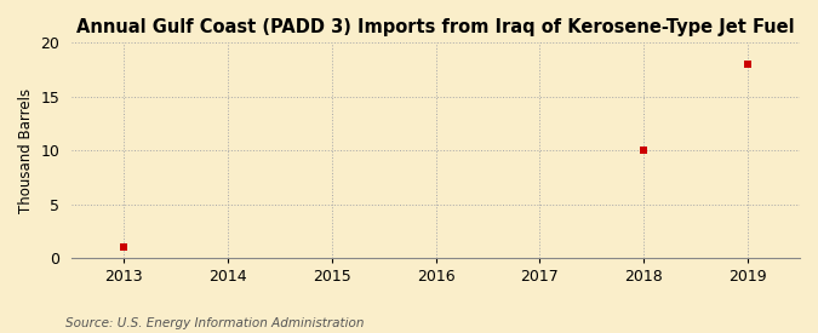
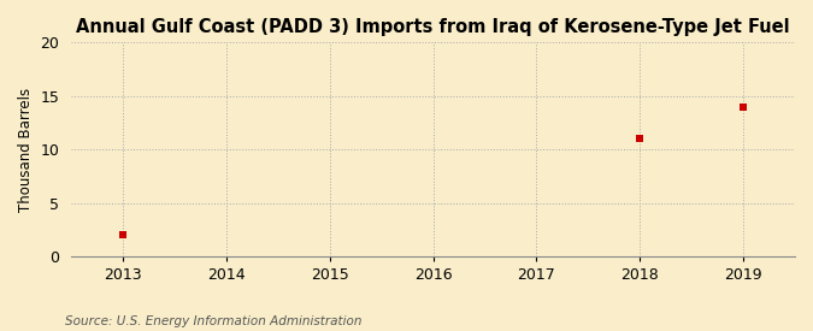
2013: 1 -> 2
2018: 10 -> 11
2019: 18 -> 14
